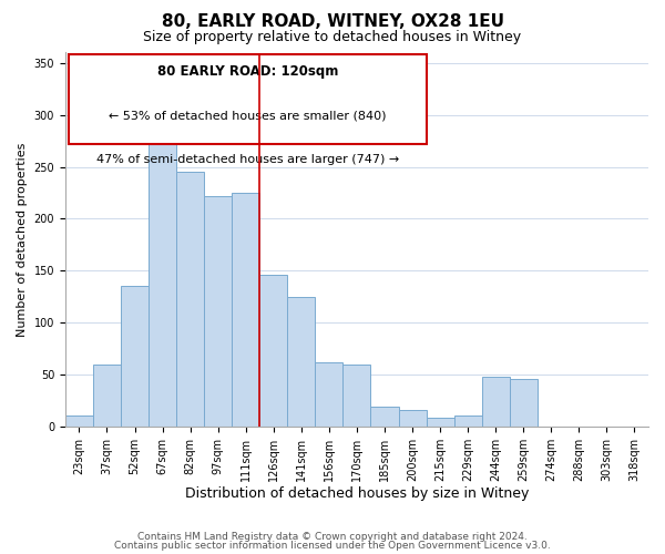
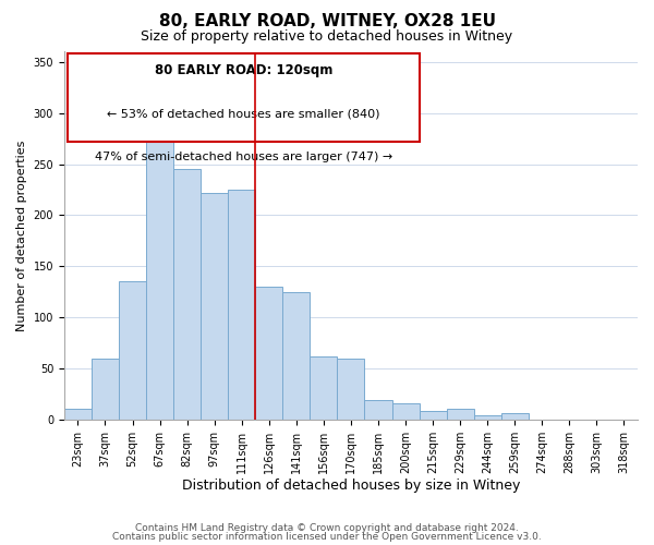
126sqm: 146 -> 130
244sqm: 48 -> 4
259sqm: 46 -> 6
